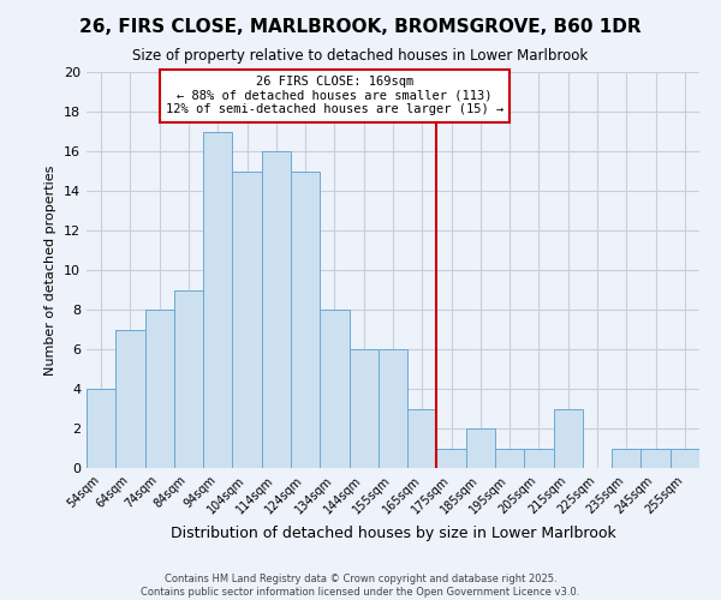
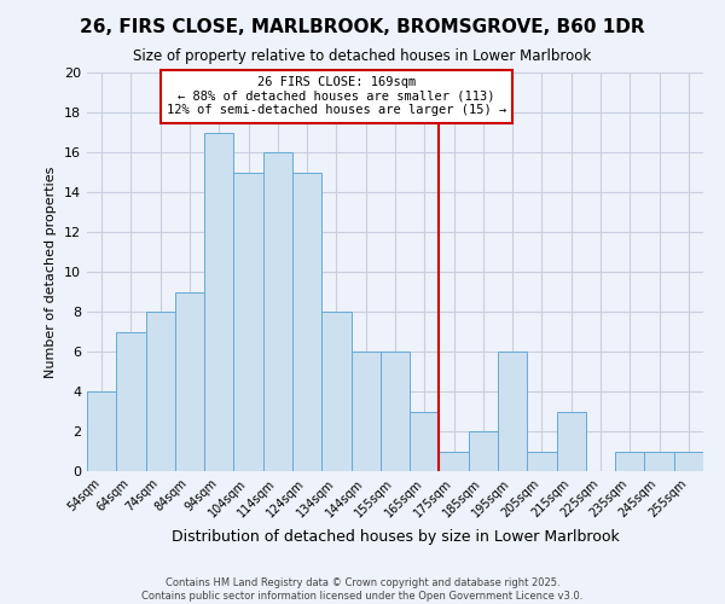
195sqm: 1 -> 6
